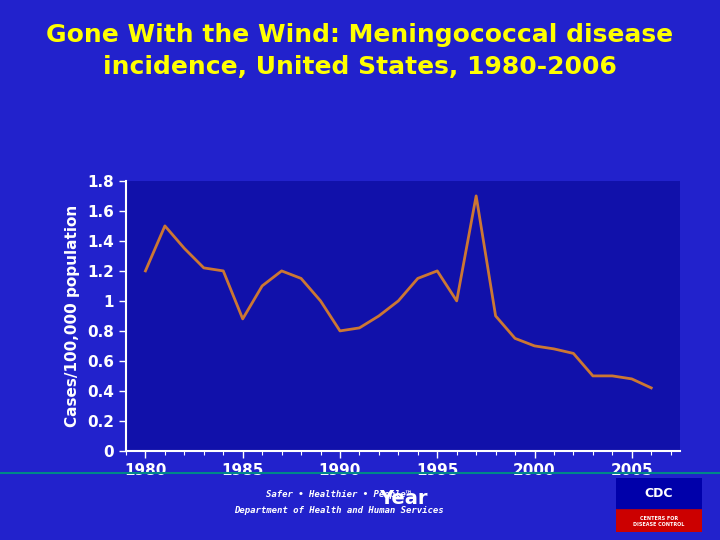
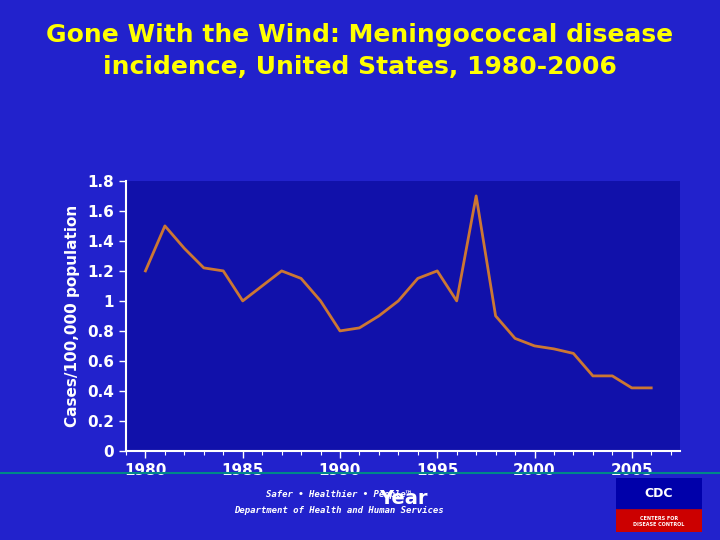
1985: 0.88 -> 1.00
2005: 0.48 -> 0.42
